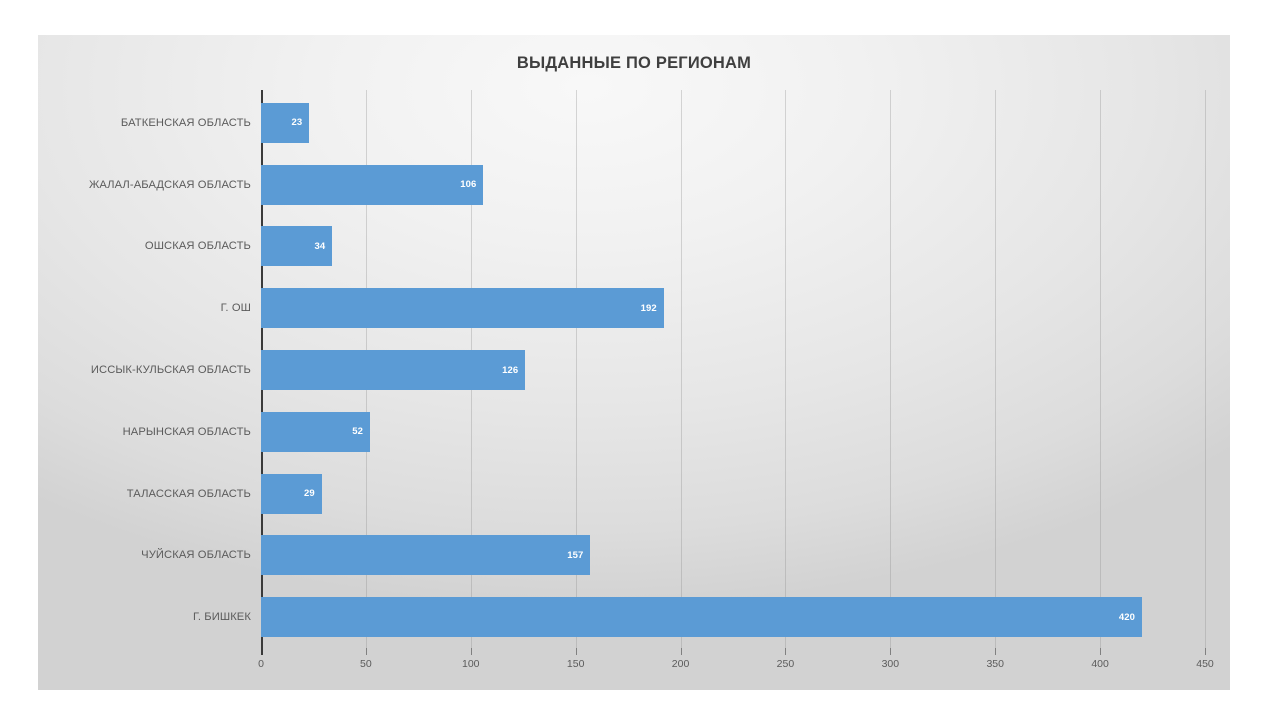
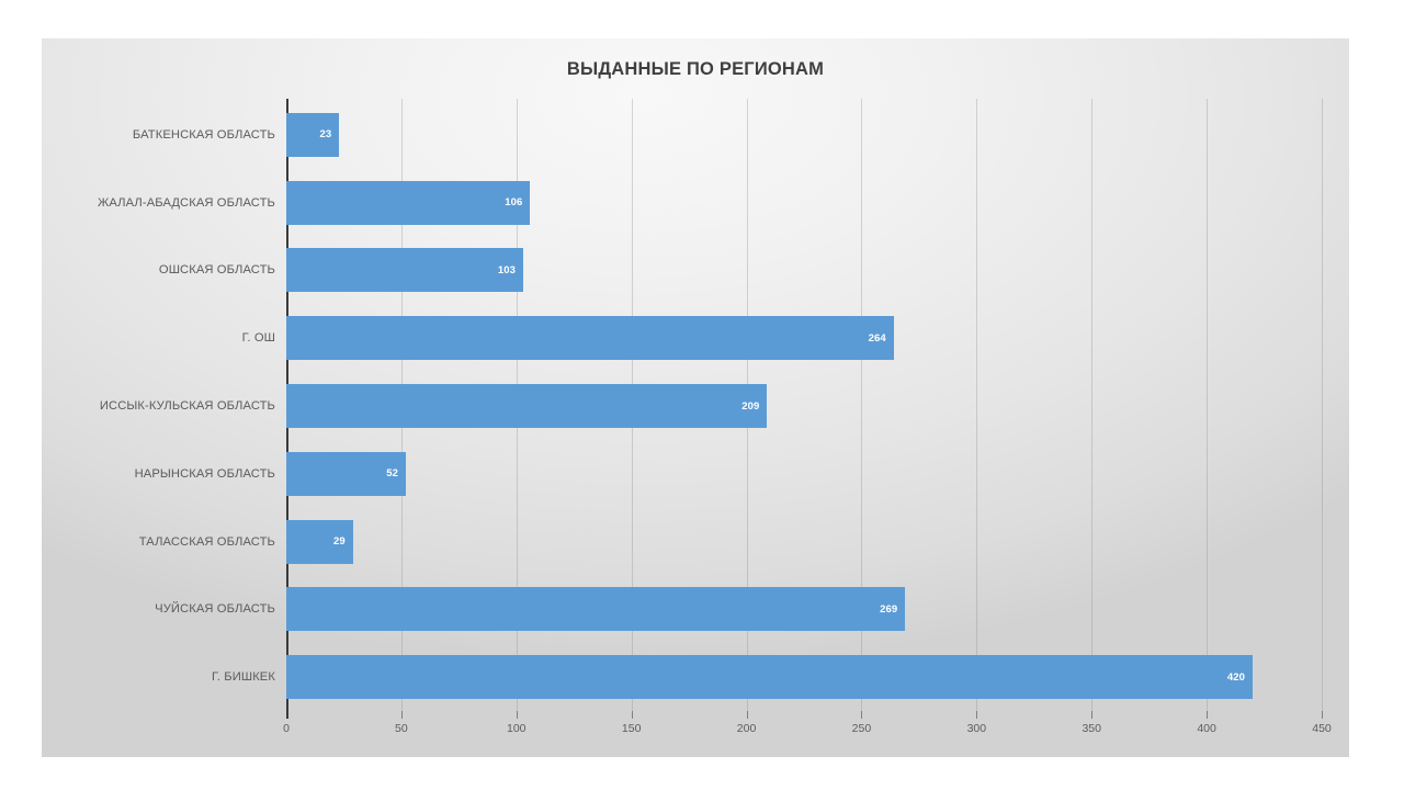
ОШСКАЯ ОБЛАСТЬ: 34 -> 103
Г. ОШ: 192 -> 264
ИССЫК-КУЛЬСКАЯ ОБЛАСТЬ: 126 -> 209
ЧУЙСКАЯ ОБЛАСТЬ: 157 -> 269
